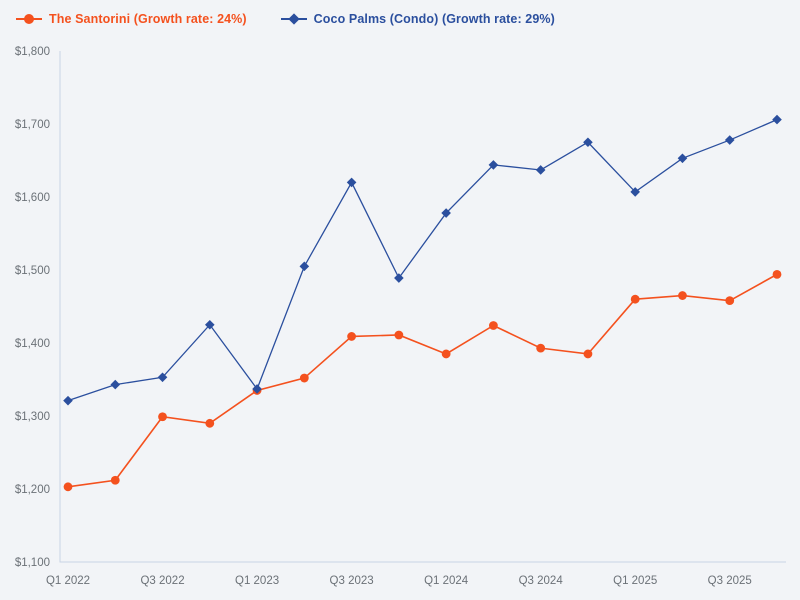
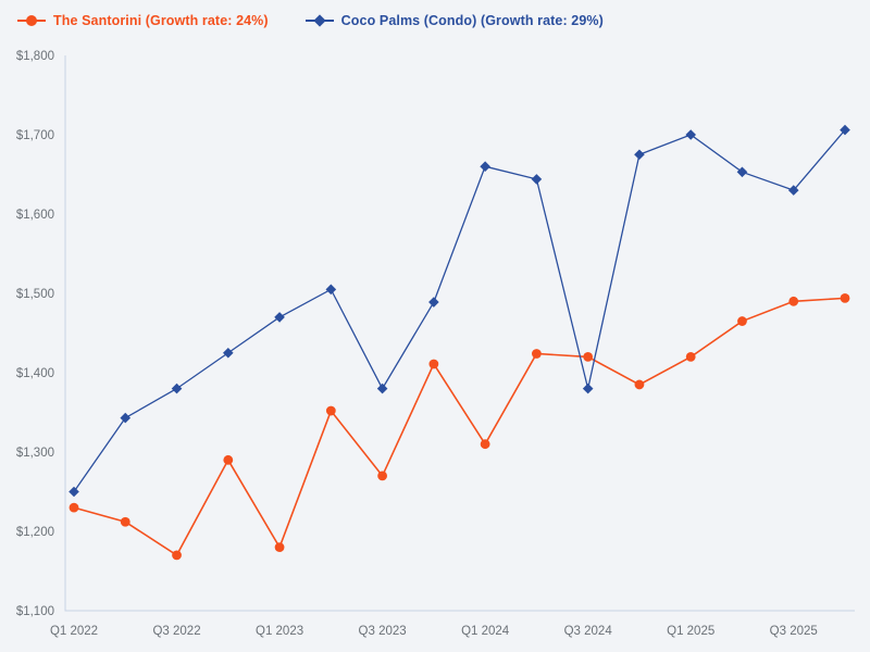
The Santorini (Growth rate: 24%)/Q1 2022: $1200 -> $1230
Coco Palms (Condo) (Growth rate: 29%)/Q1 2022: $1320 -> $1250
The Santorini (Growth rate: 24%)/Q3 2022: $1300 -> $1170
Coco Palms (Condo) (Growth rate: 29%)/Q3 2022: $1350 -> $1380
The Santorini (Growth rate: 24%)/Q1 2023: $1340 -> $1180
Coco Palms (Condo) (Growth rate: 29%)/Q1 2023: $1340 -> $1470
The Santorini (Growth rate: 24%)/Q3 2023: $1410 -> $1270
Coco Palms (Condo) (Growth rate: 29%)/Q3 2023: $1620 -> $1380
The Santorini (Growth rate: 24%)/Q1 2024: $1380 -> $1310
Coco Palms (Condo) (Growth rate: 29%)/Q1 2024: $1580 -> $1660
The Santorini (Growth rate: 24%)/Q3 2024: $1390 -> $1420
Coco Palms (Condo) (Growth rate: 29%)/Q3 2024: $1640 -> $1380
The Santorini (Growth rate: 24%)/Q1 2025: $1460 -> $1420
Coco Palms (Condo) (Growth rate: 29%)/Q1 2025: $1610 -> $1700
The Santorini (Growth rate: 24%)/Q3 2025: $1460 -> $1490
Coco Palms (Condo) (Growth rate: 29%)/Q3 2025: $1680 -> $1630
